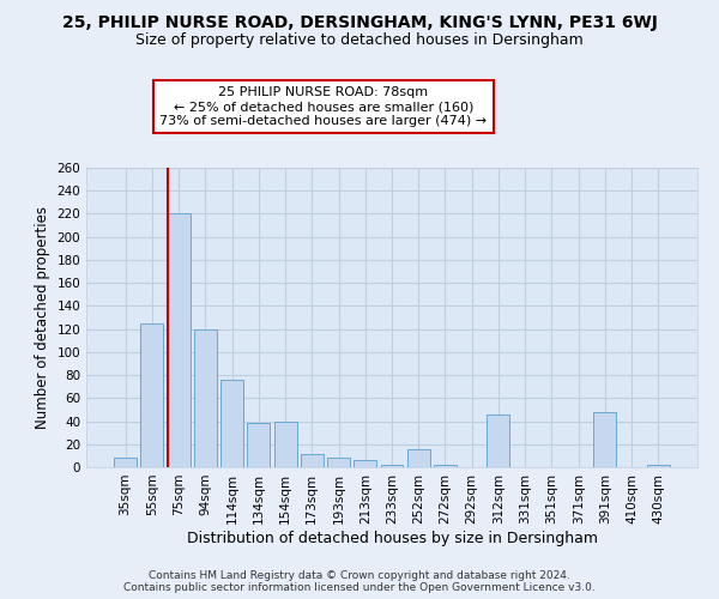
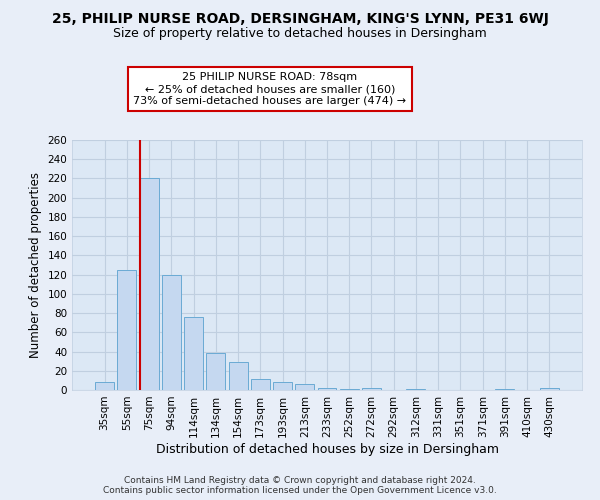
154sqm: 40 -> 29
252sqm: 16 -> 1
312sqm: 46 -> 1
391sqm: 48 -> 1
